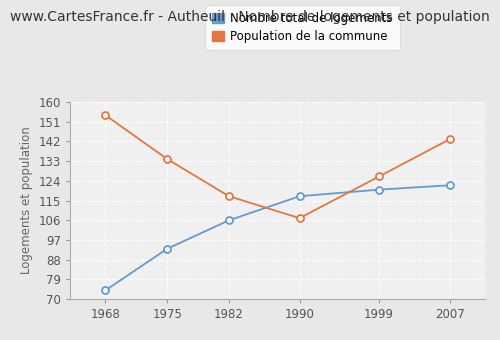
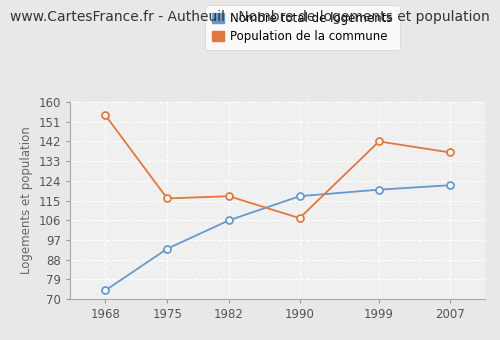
Population de la commune/1975: 134 -> 116
Population de la commune/1999: 126 -> 142
Population de la commune/2007: 143 -> 137
